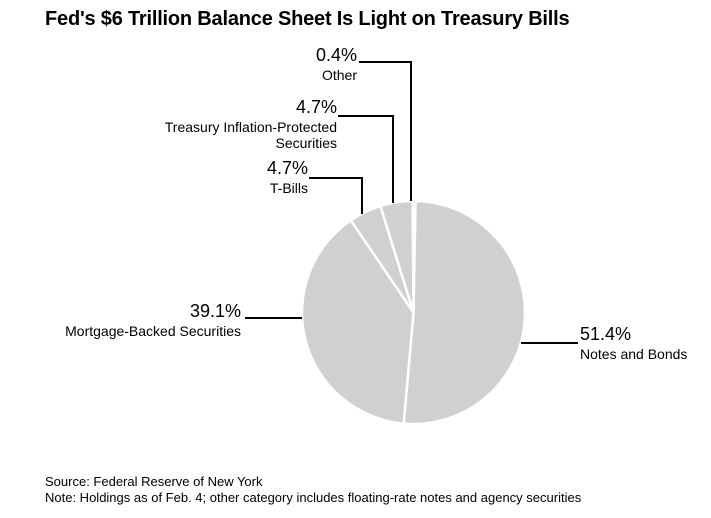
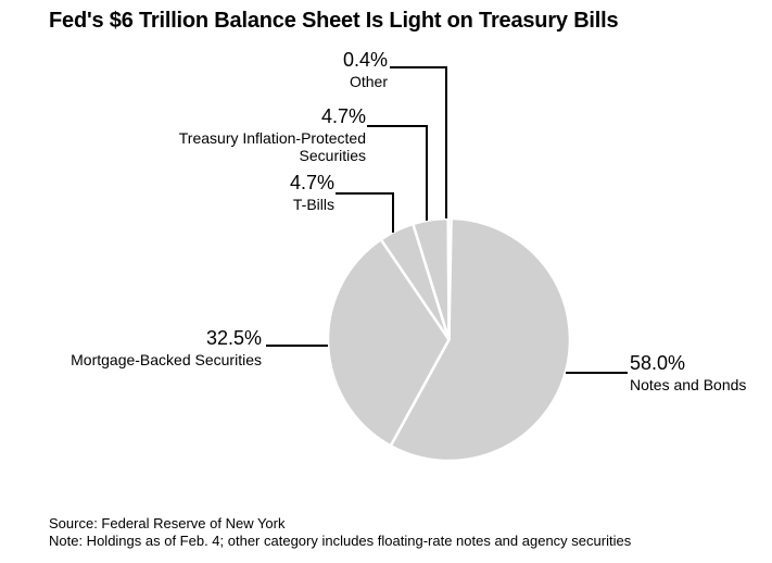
Notes and Bonds: 51.4% -> 58.0%
Mortgage-Backed Securities: 39.1% -> 32.5%
